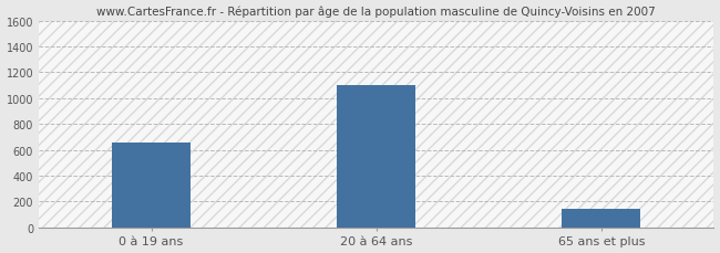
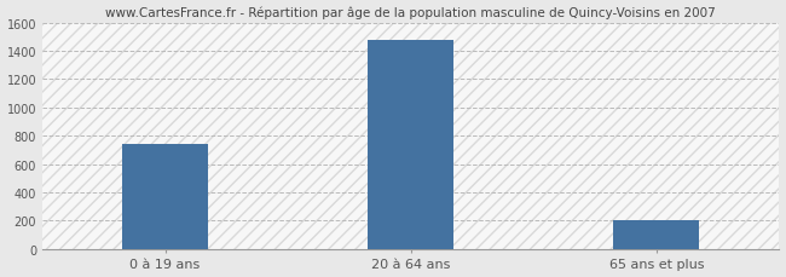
0 à 19 ans: 660 -> 740
20 à 64 ans: 1100 -> 1480
65 ans et plus: 140 -> 200
